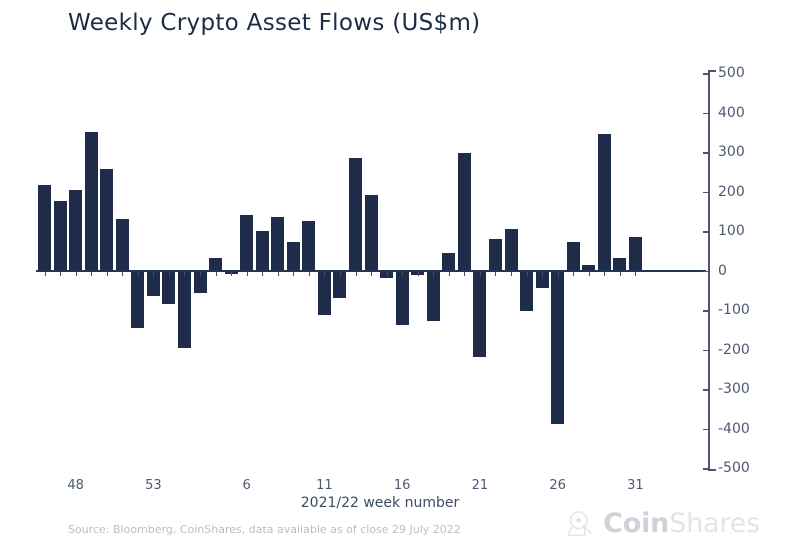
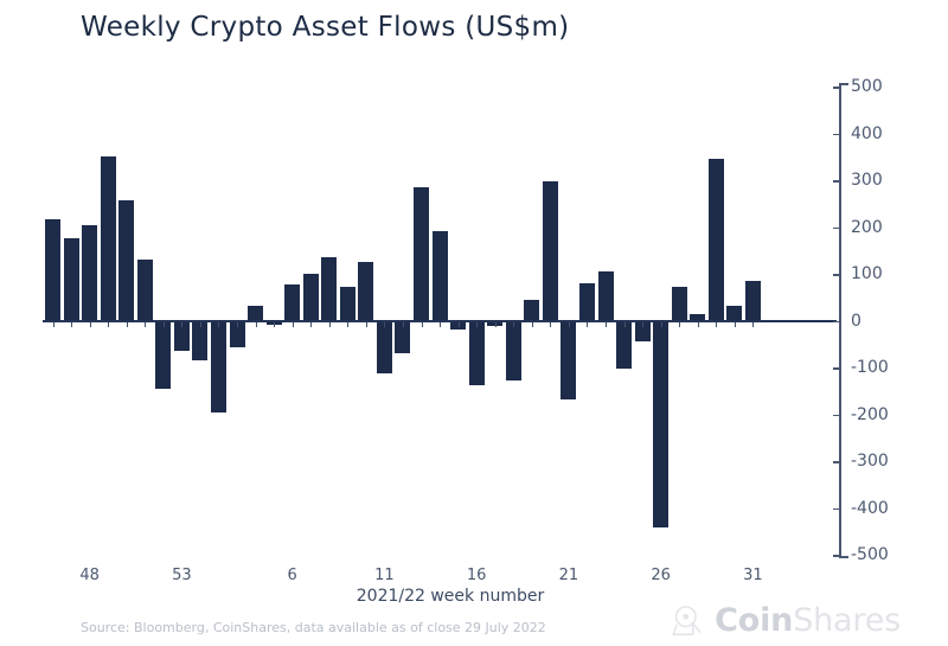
6: 140 -> 80
21: -220 -> -170
26: -390 -> -440
